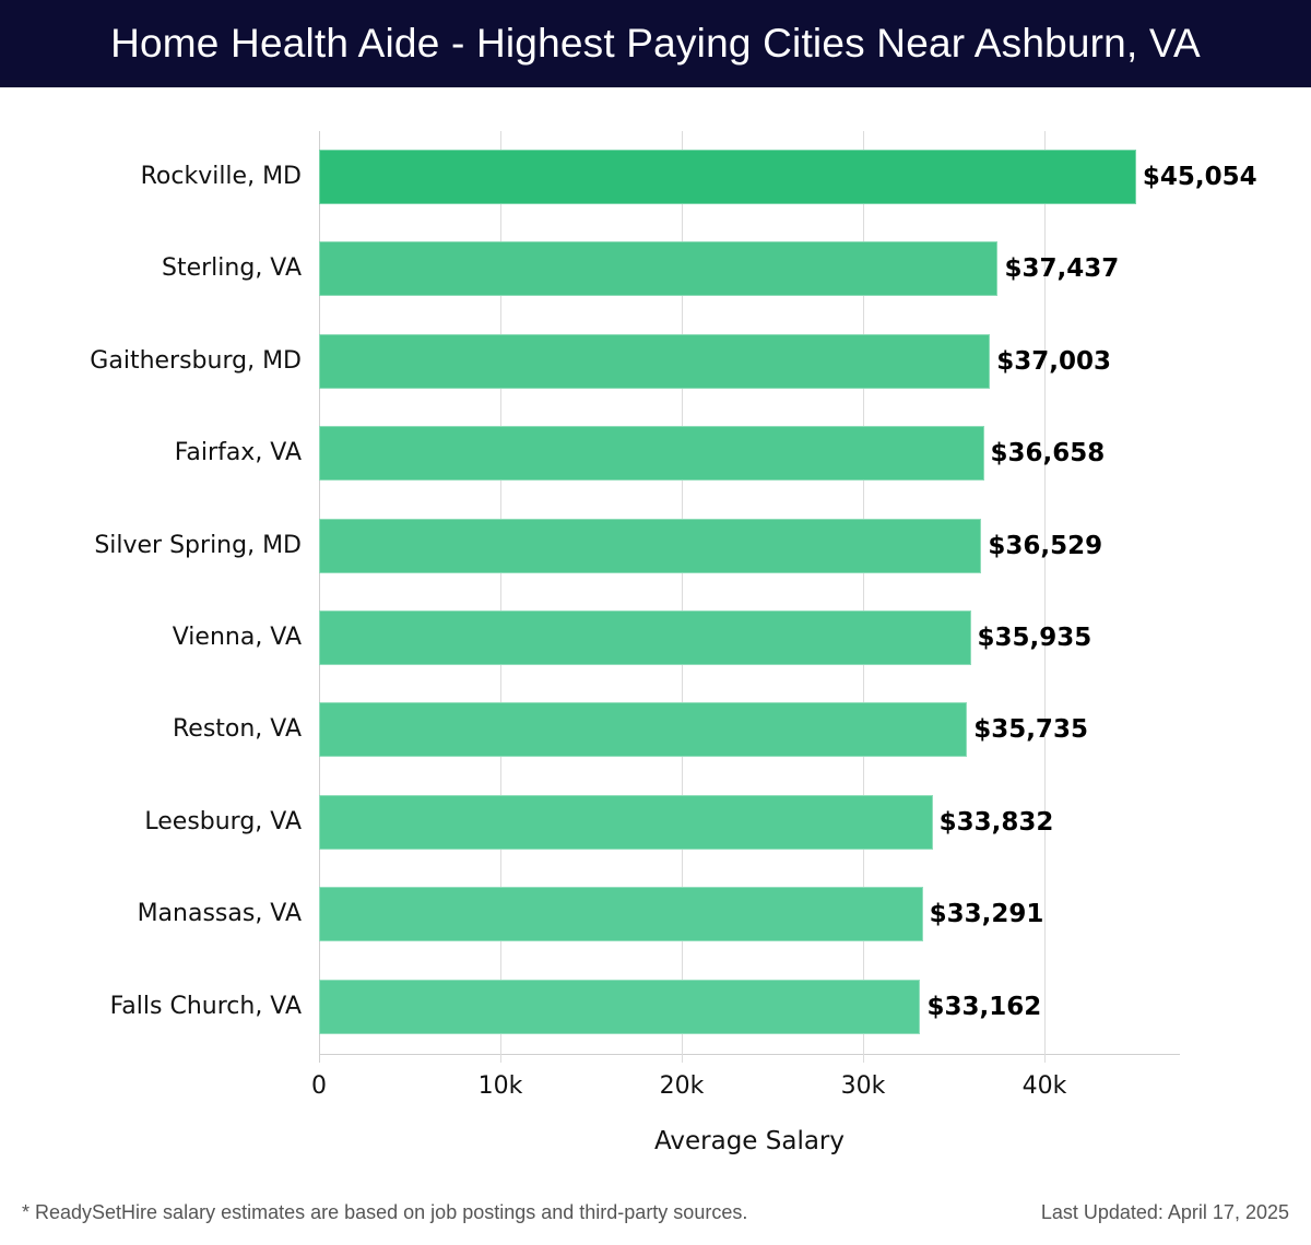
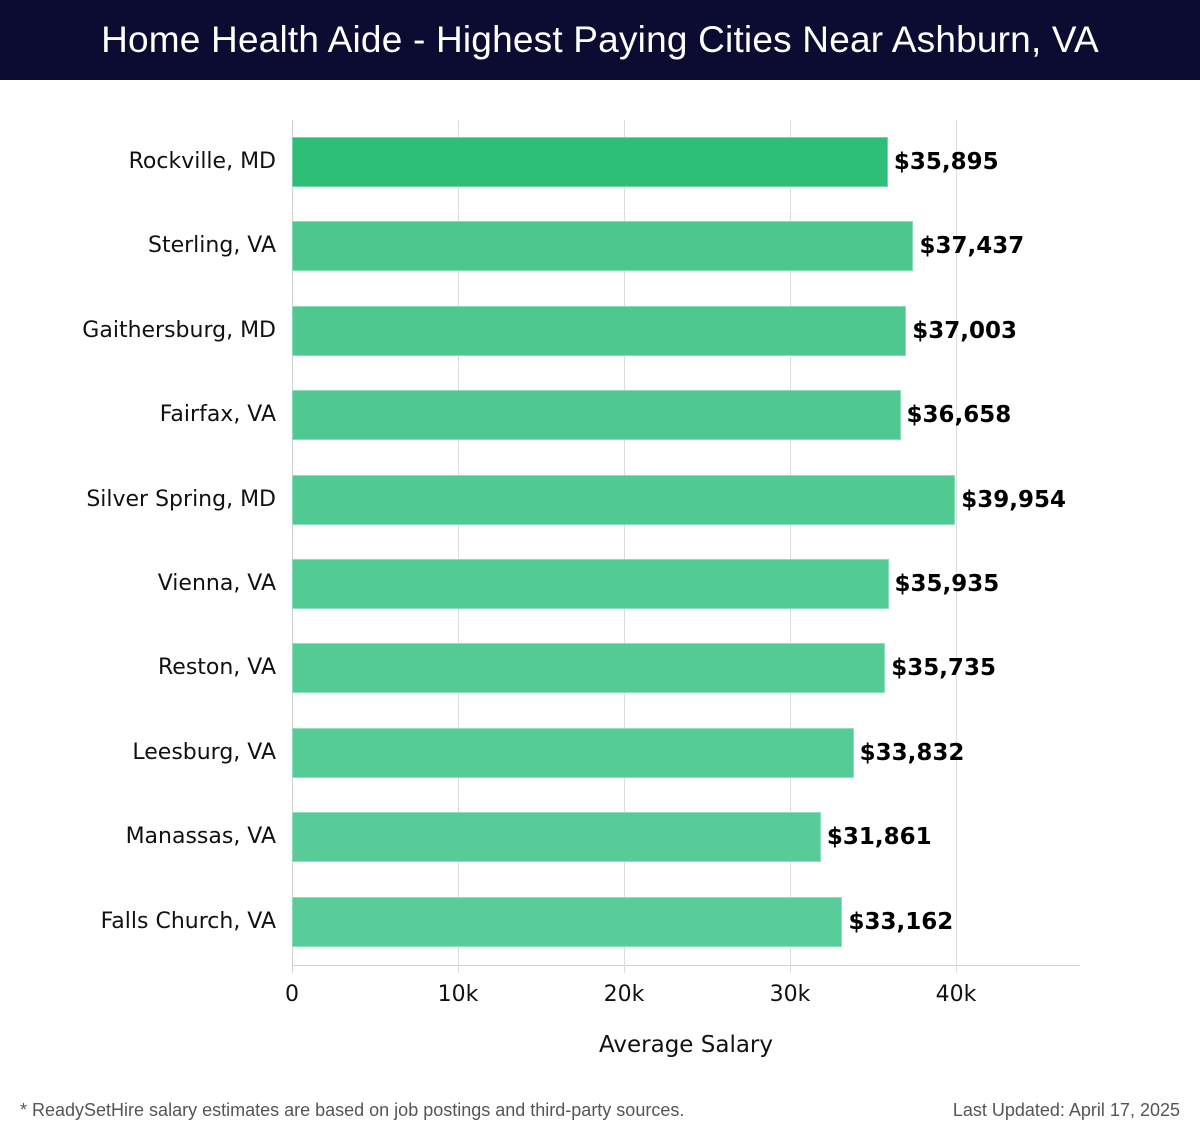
Rockville, MD: $45,054 -> $35,895
Silver Spring, MD: $36,529 -> $39,954
Manassas, VA: $33,291 -> $31,861
